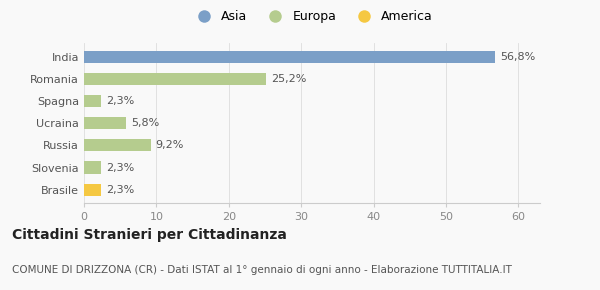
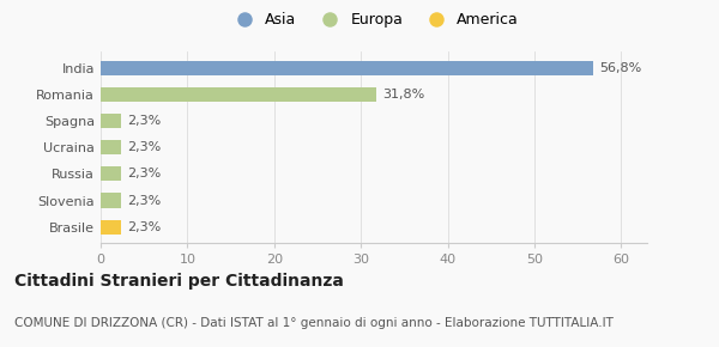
Romania: 25,2% -> 31,8%
Ucraina: 5,8% -> 2,3%
Russia: 9,2% -> 2,3%
